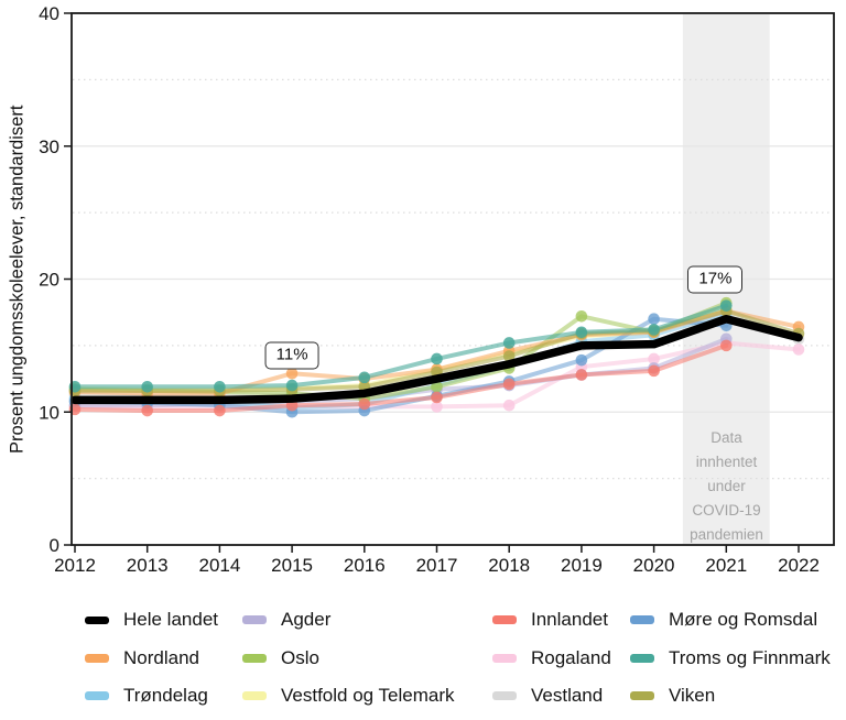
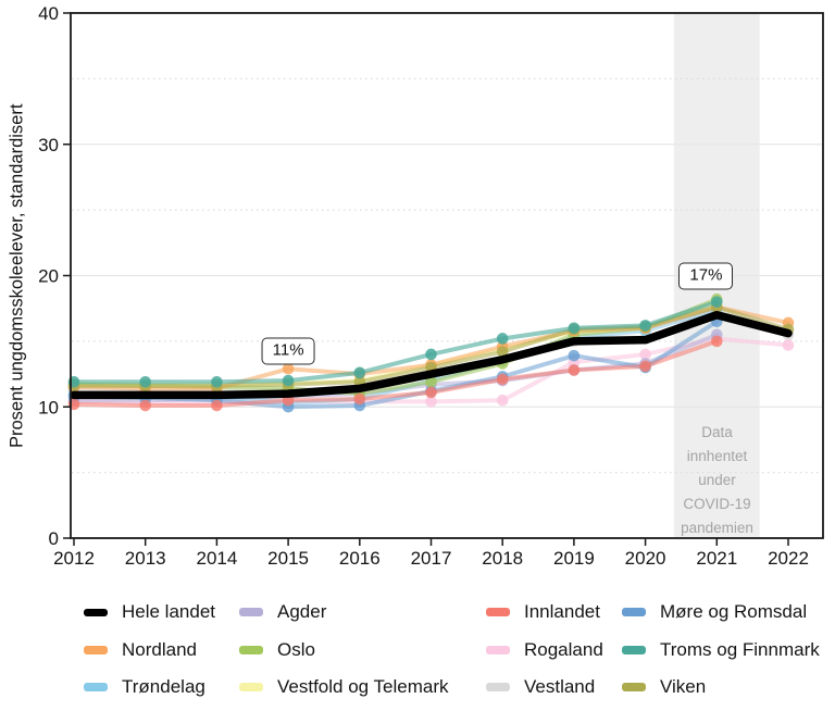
Oslo/2019: 17.2 -> 15.5
Møre og Romsdal/2020: 17.0 -> 13.0
